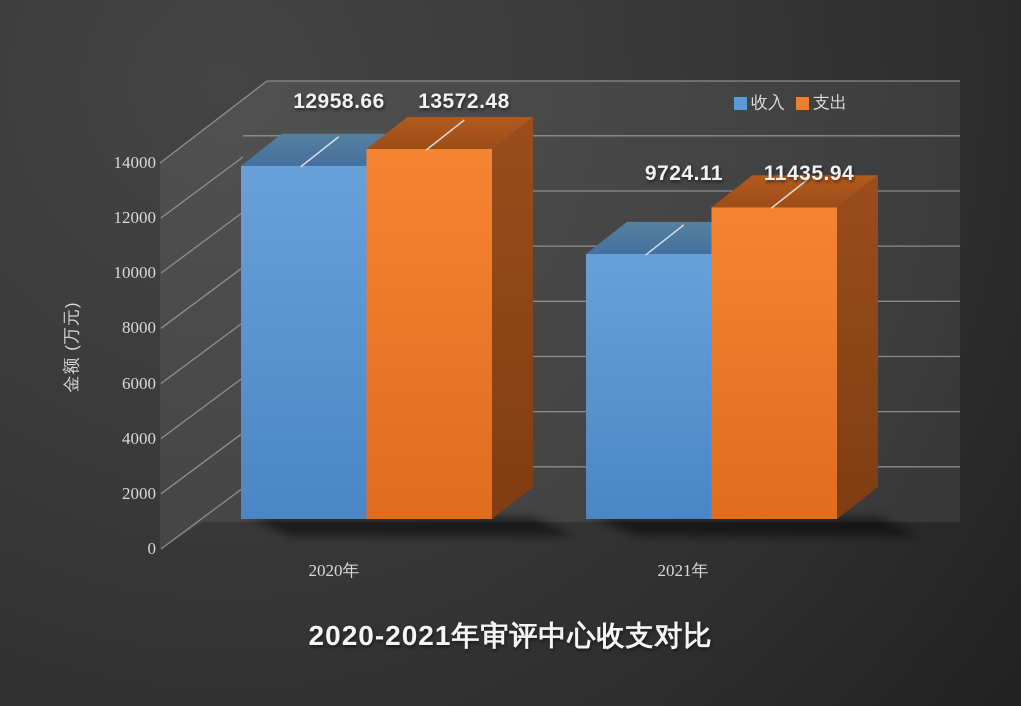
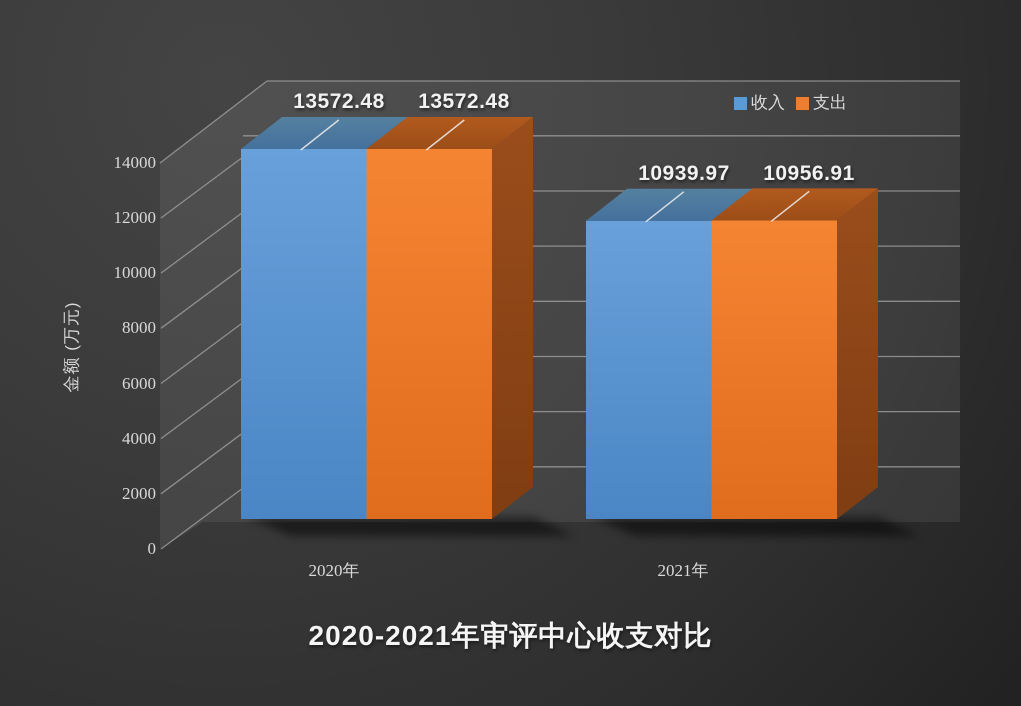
收入/2020年: 12958.66 -> 13572.48
收入/2021年: 9724.11 -> 10939.97
支出/2021年: 11435.94 -> 10956.91
